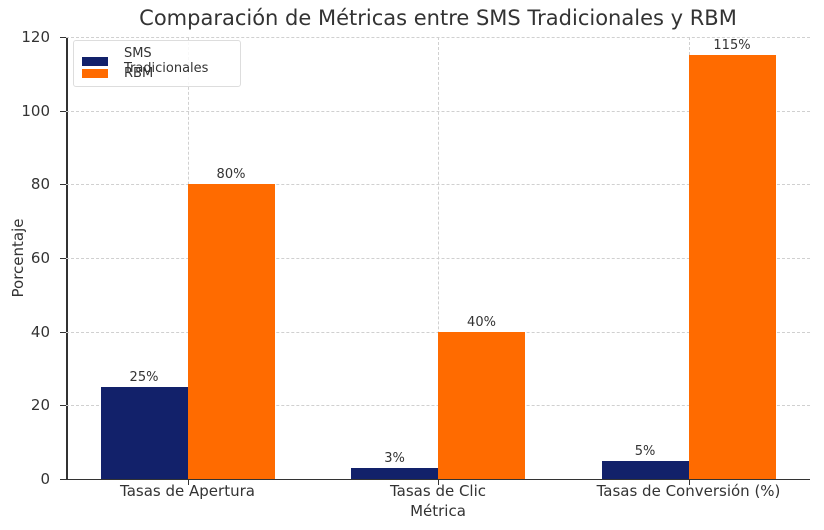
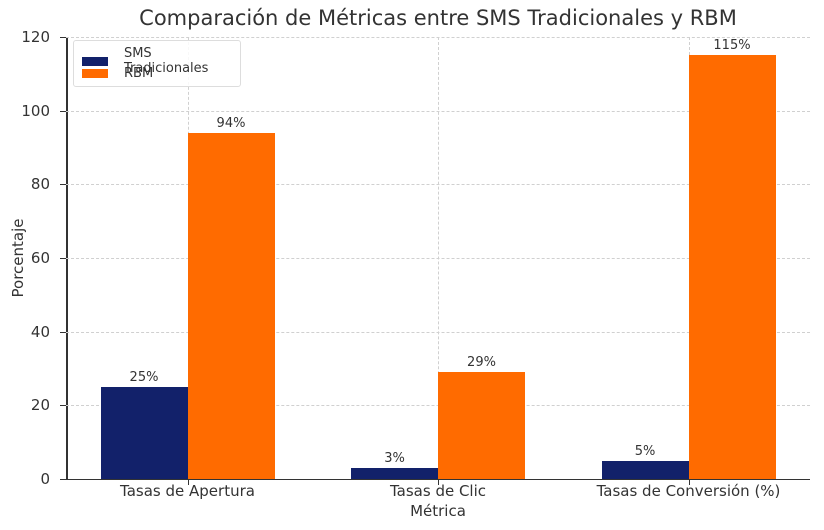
RBM/Tasas de Apertura: 80% -> 94%
RBM/Tasas de Clic: 40% -> 29%
